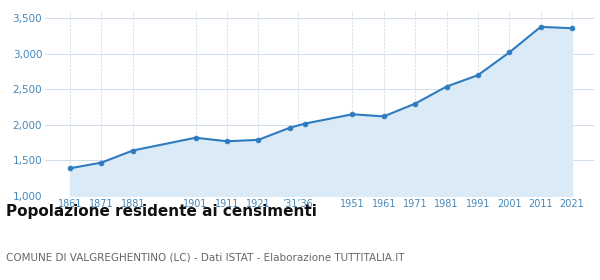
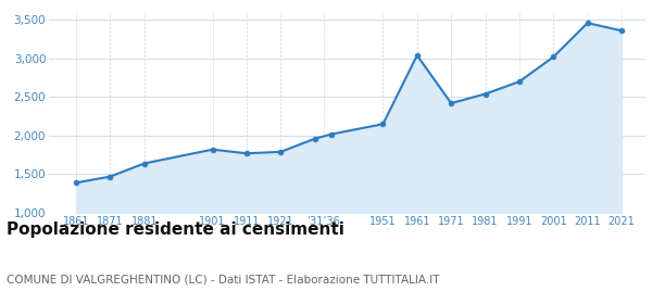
1961: 2,120 -> 3,040
1971: 2,300 -> 2,420
2011: 3,380 -> 3,460
